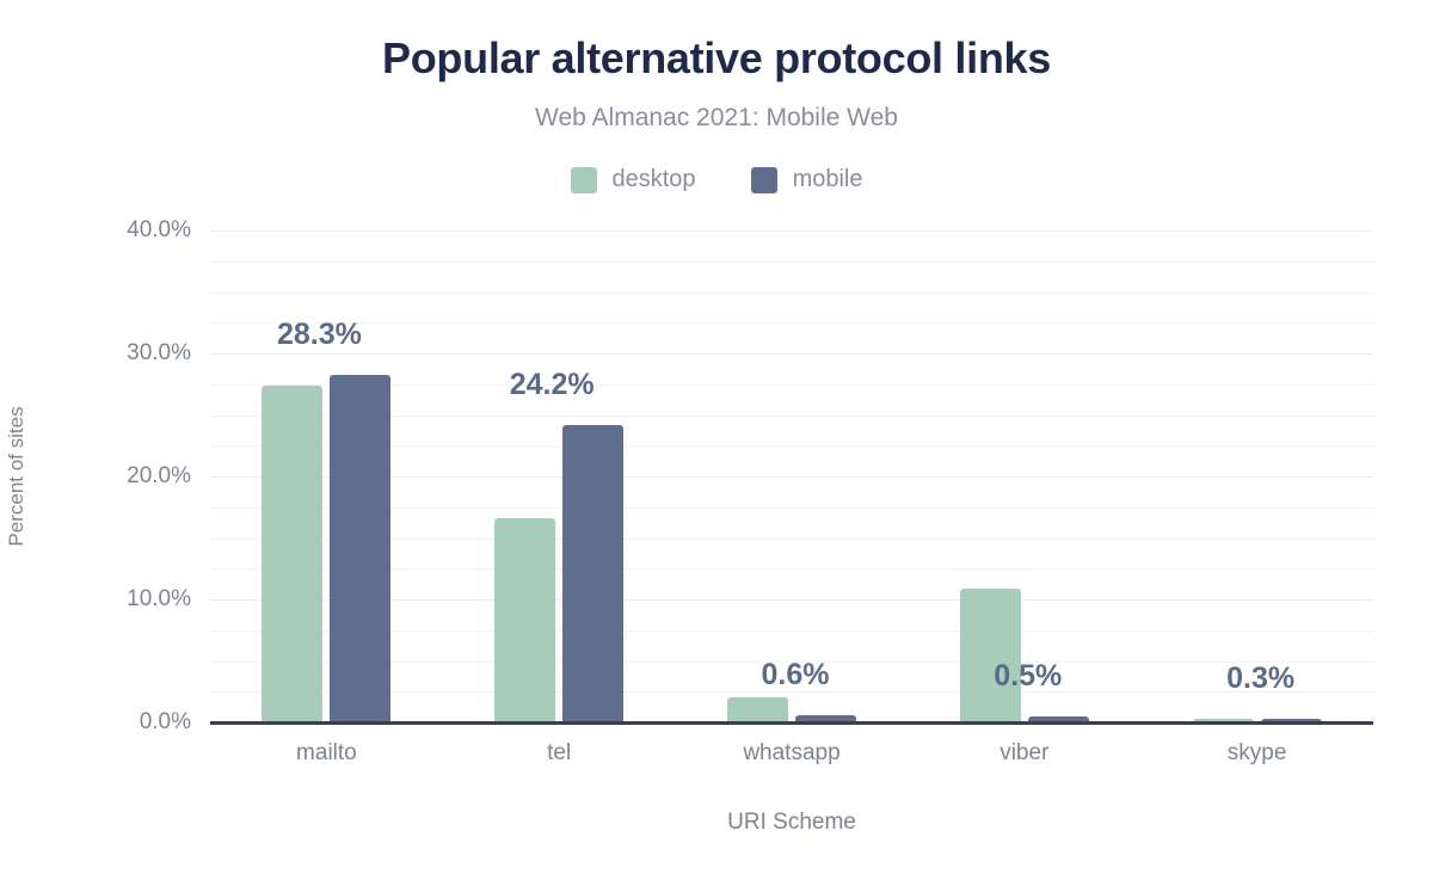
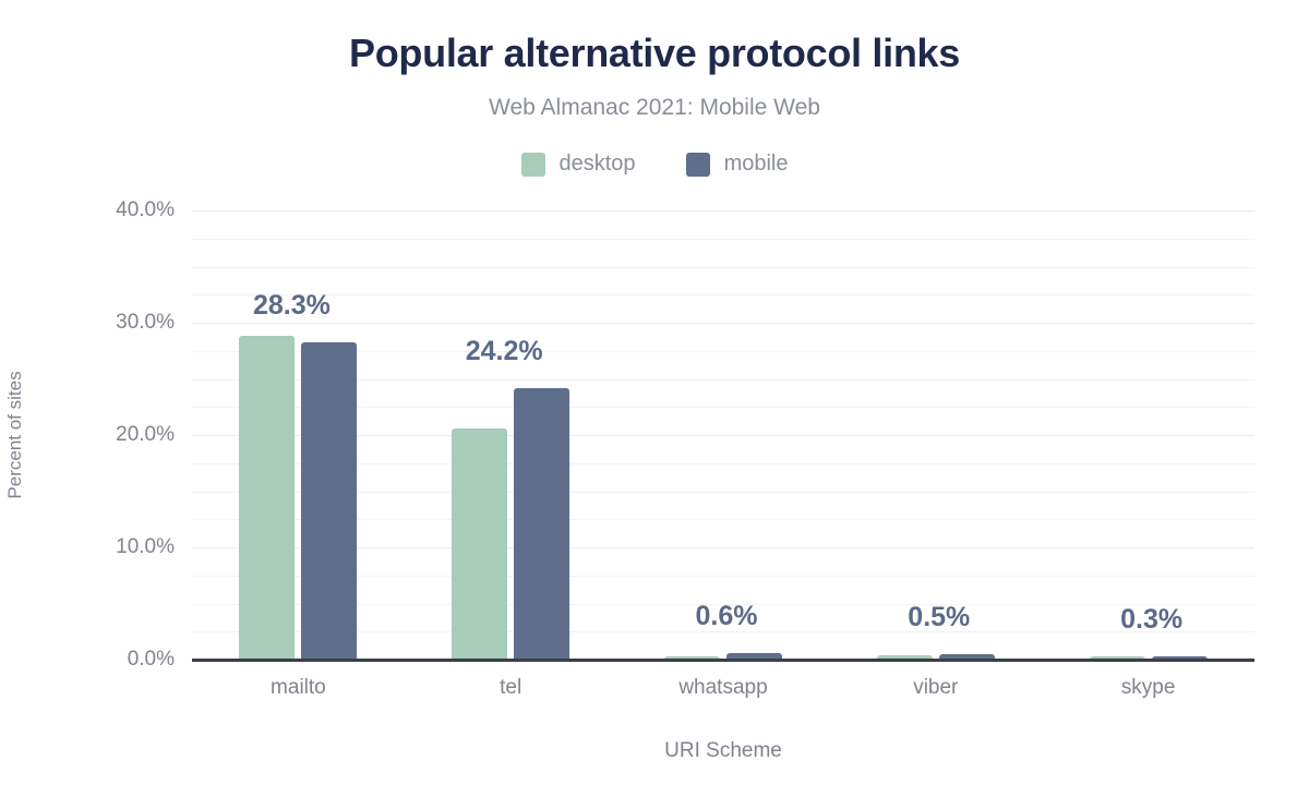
desktop/mailto: 27.4% -> 28.8%
desktop/tel: 16.6% -> 20.6%
desktop/whatsapp: 2.0% -> 0.1%
desktop/viber: 10.9% -> 0.4%
